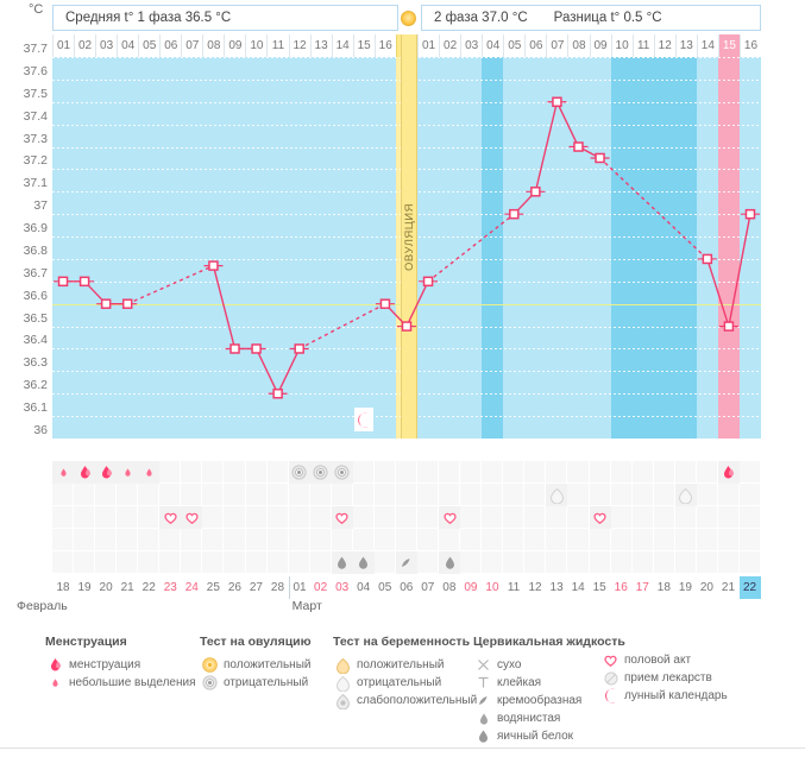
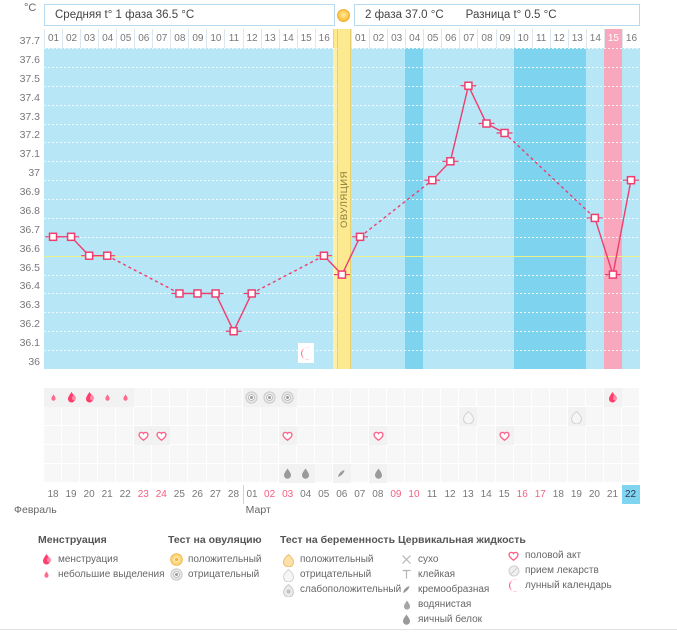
08: 36.77 -> 36.40
